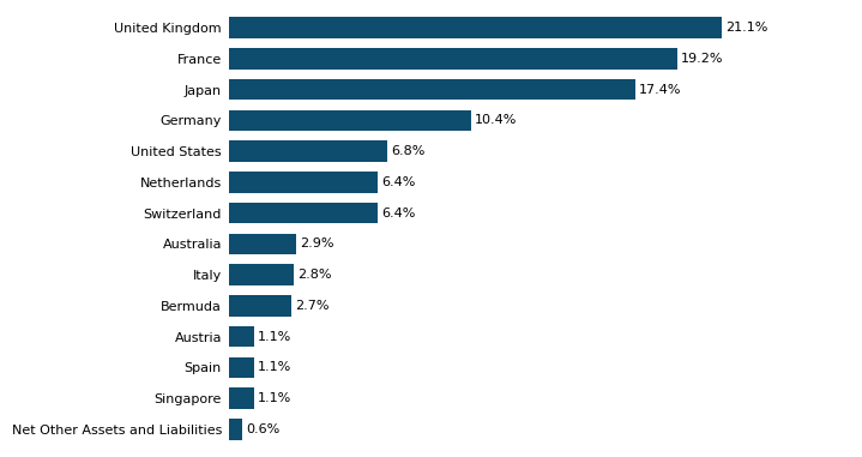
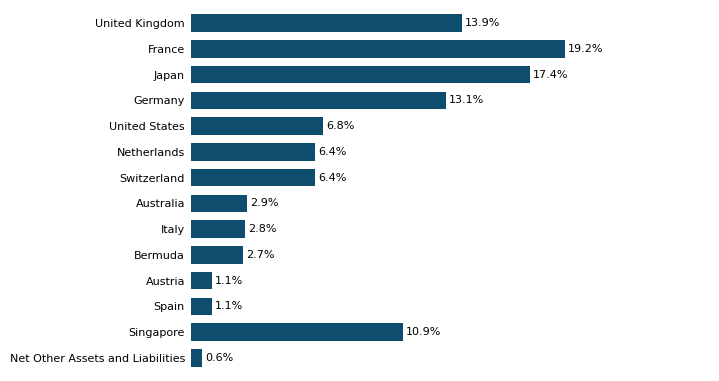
United Kingdom: 21.1% -> 13.9%
Germany: 10.4% -> 13.1%
Singapore: 1.1% -> 10.9%
